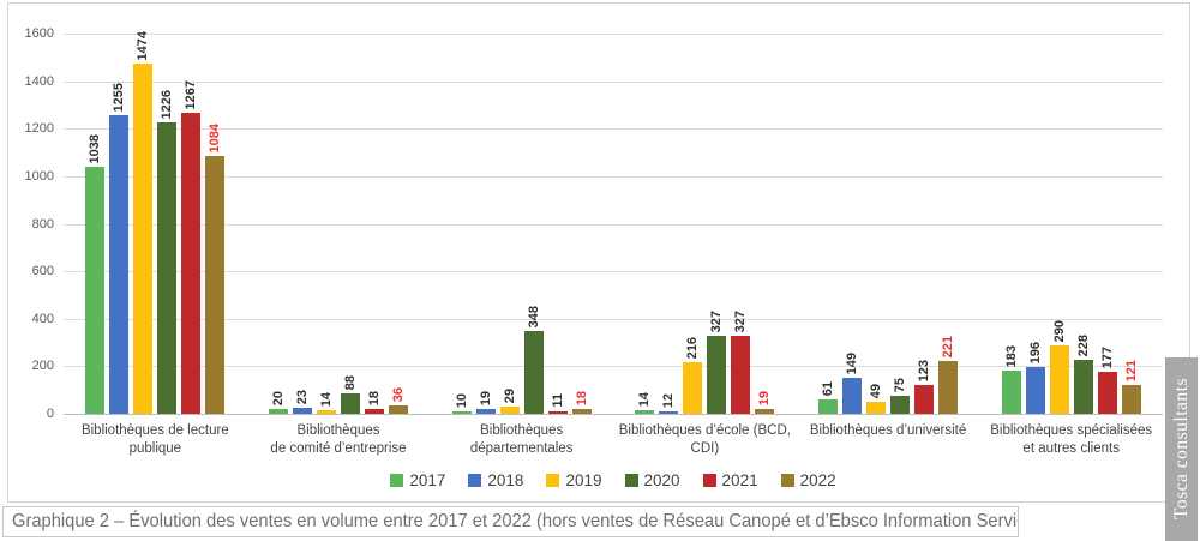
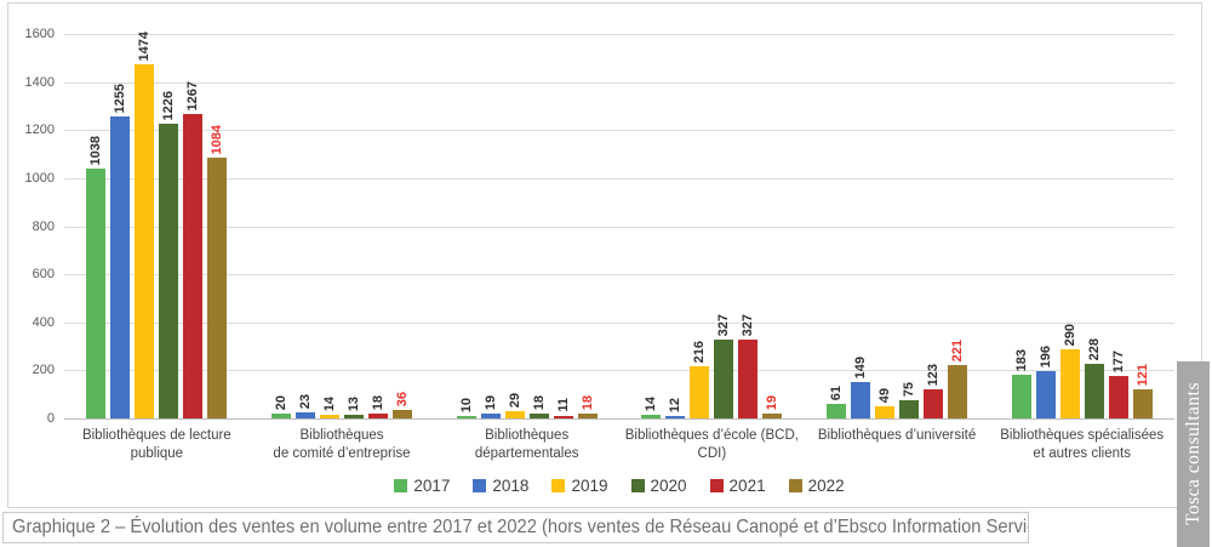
2020/Bibliothèques de comité d’entreprise: 88 -> 13
2020/Bibliothèques départementales: 348 -> 18
